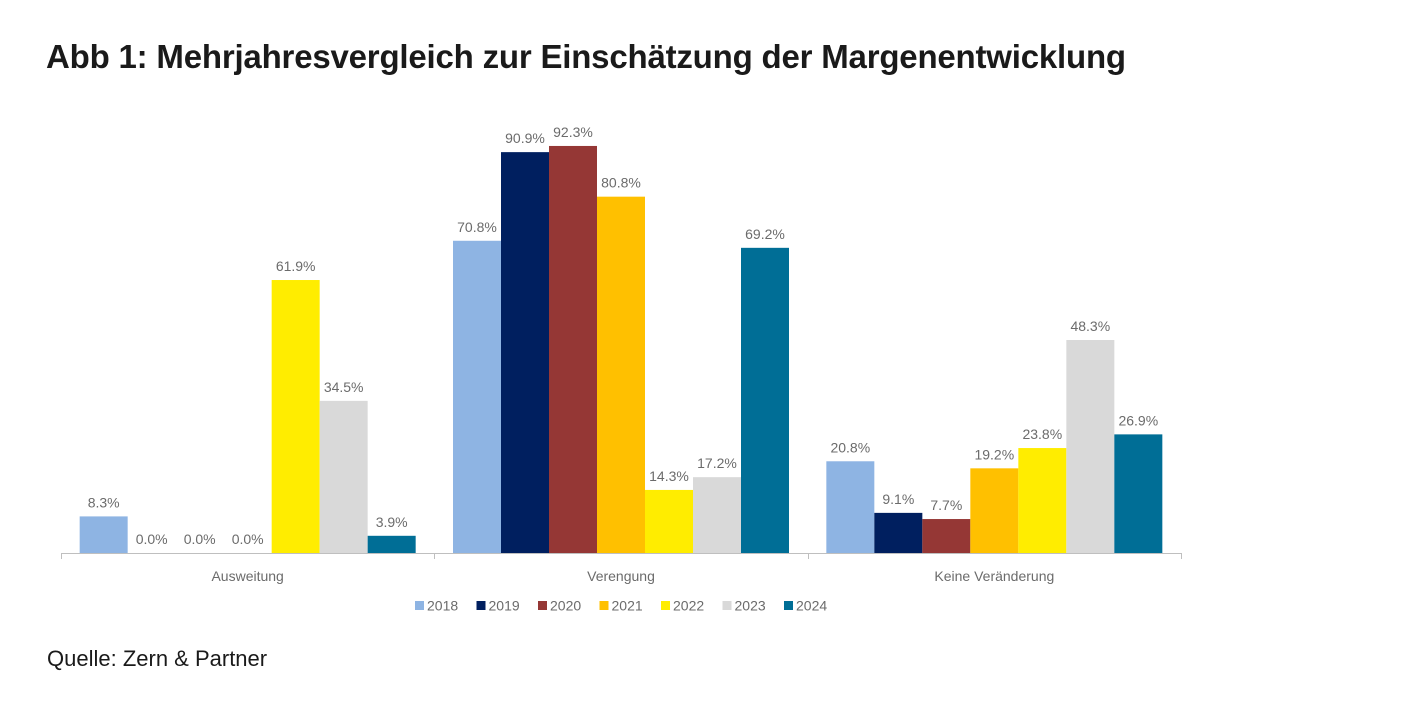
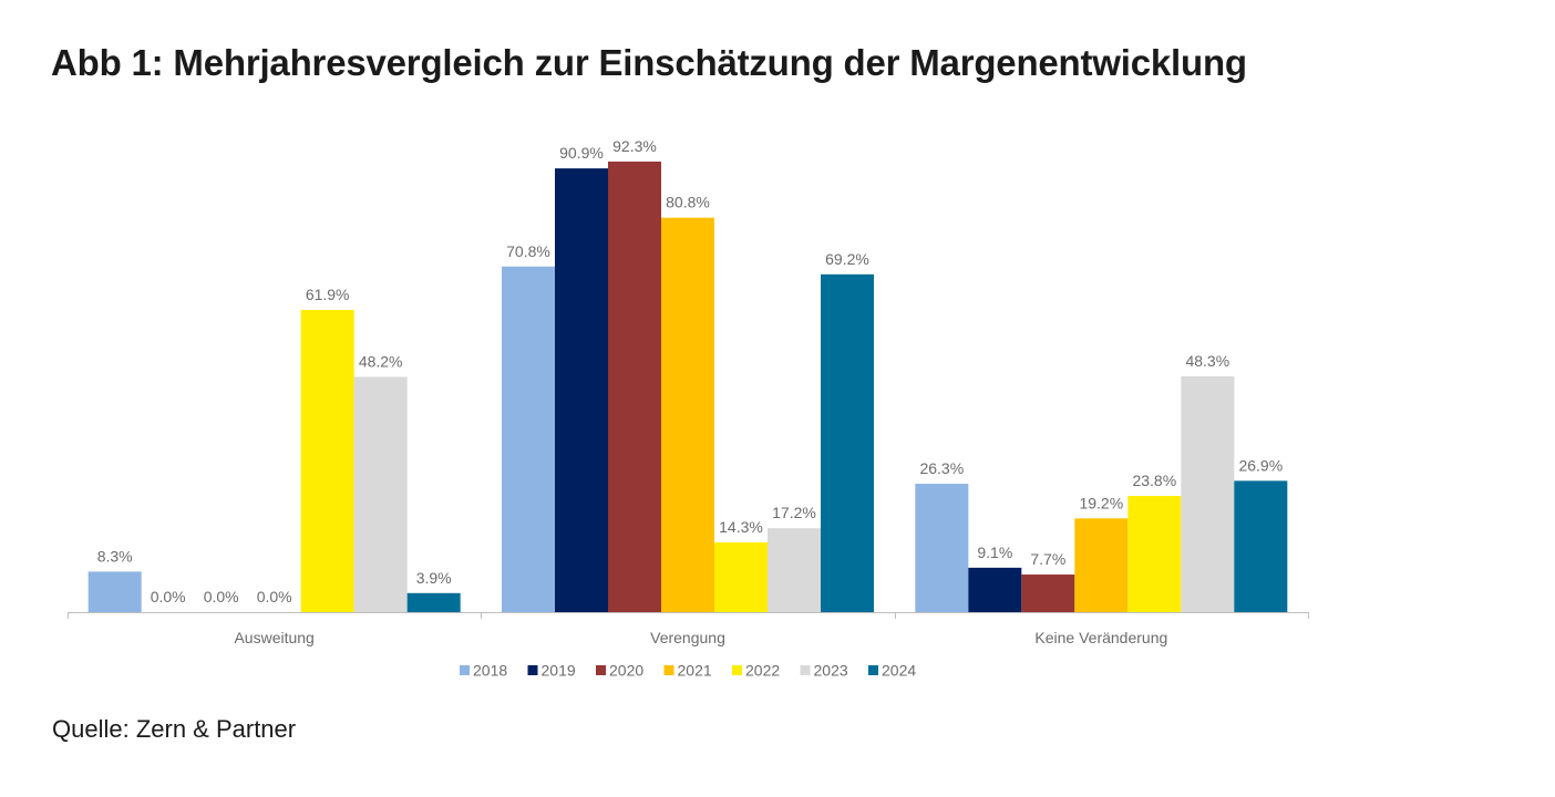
2023/Ausweitung: 34.5% -> 48.2%
2018/Keine Veränderung: 20.8% -> 26.3%
